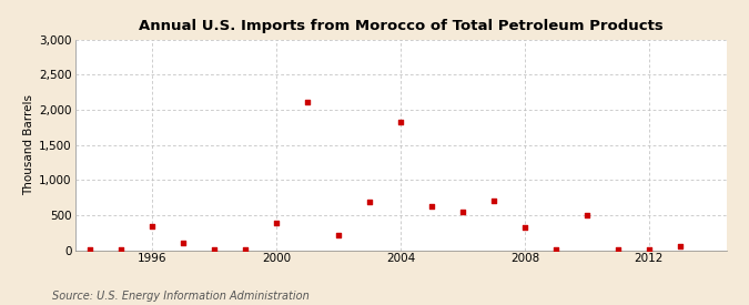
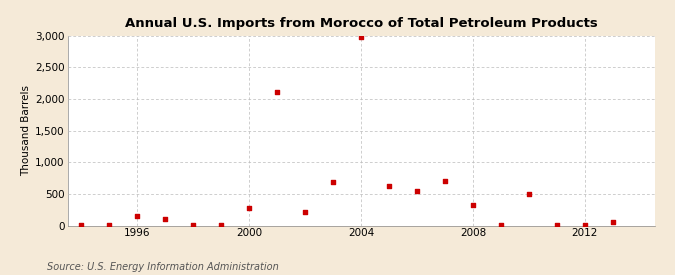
1996: 340 -> 150
2000: 380 -> 270
2004: 1,820 -> 2,980
